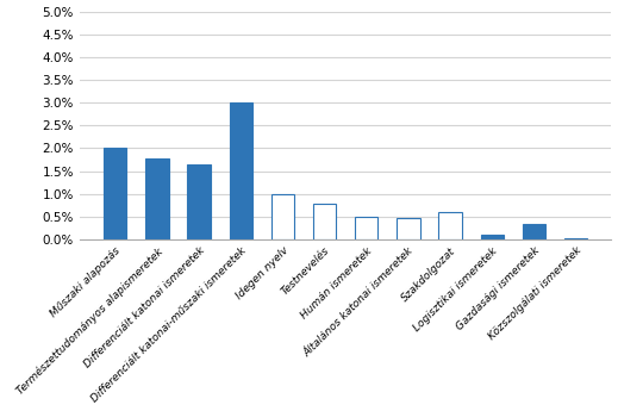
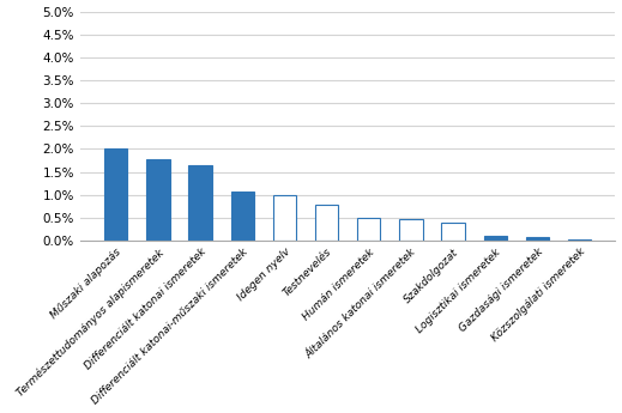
Differenciált katonai-műszaki ismeretek: 3.00% -> 1.08%
Szakdolgozat: 0.60% -> 0.38%
Gazdasági ismeretek: 0.35% -> 0.08%
